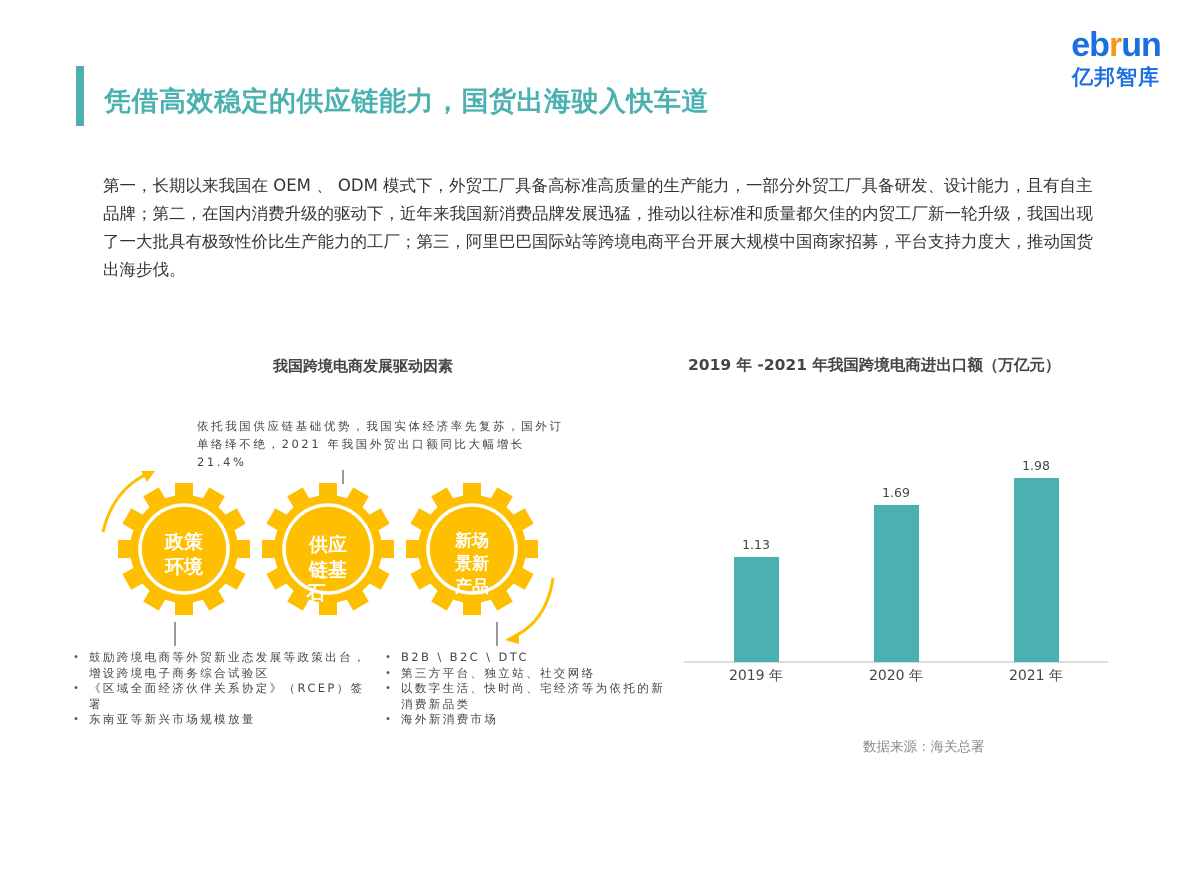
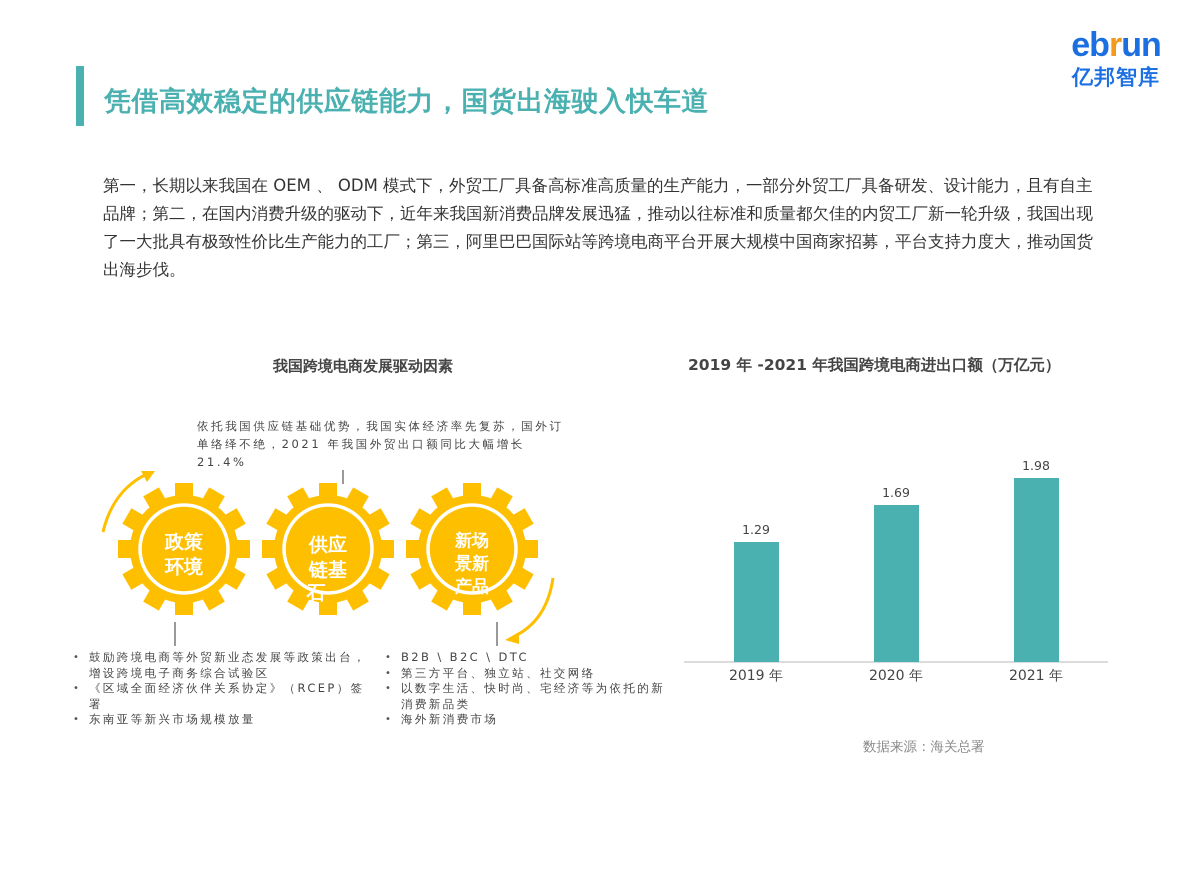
2019 年: 1.13 -> 1.29
